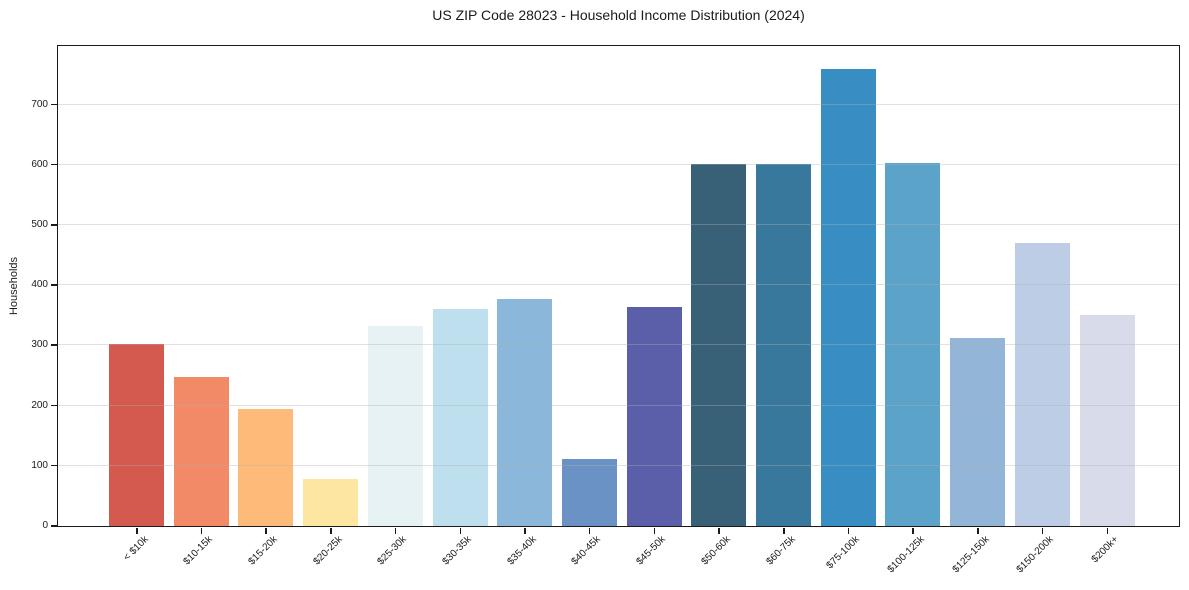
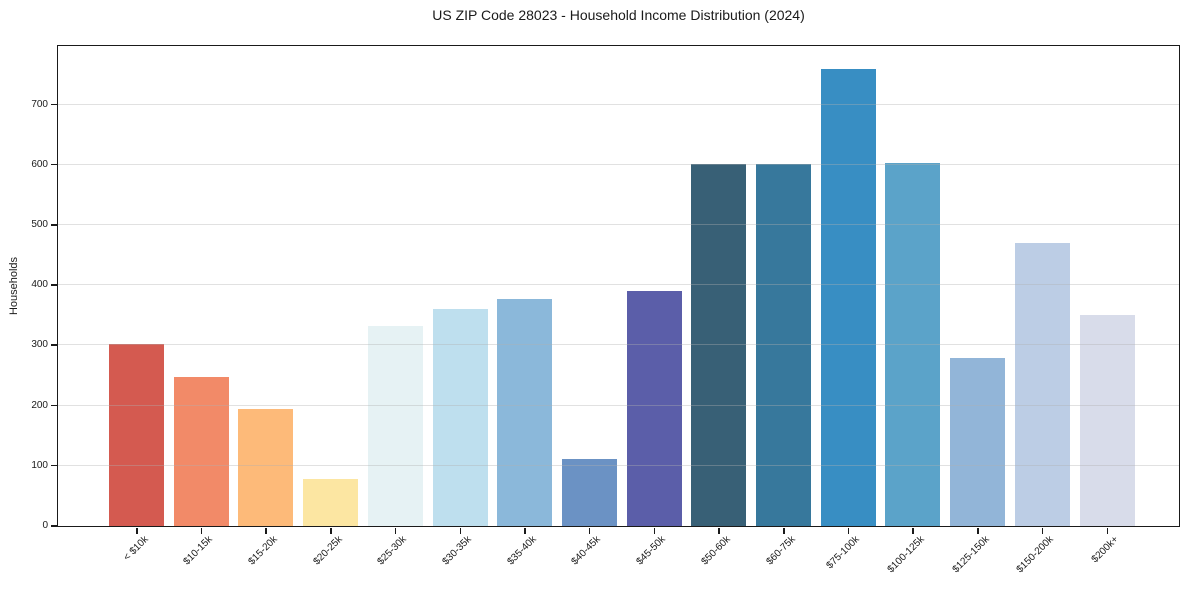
$45-50k: 360 -> 390
$125-150k: 310 -> 280
